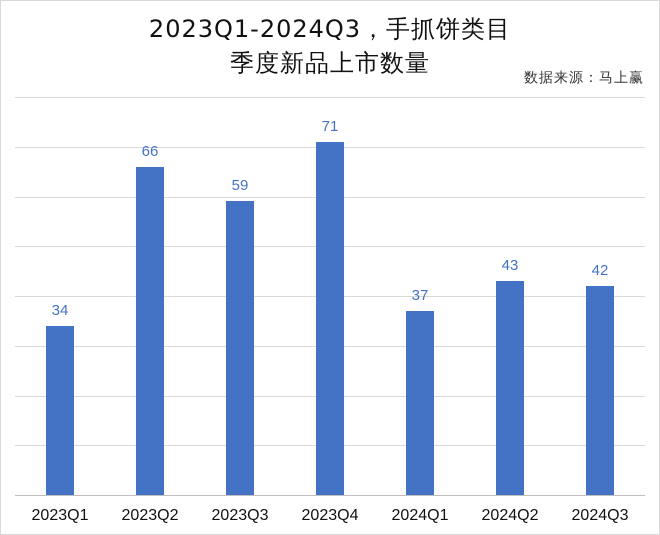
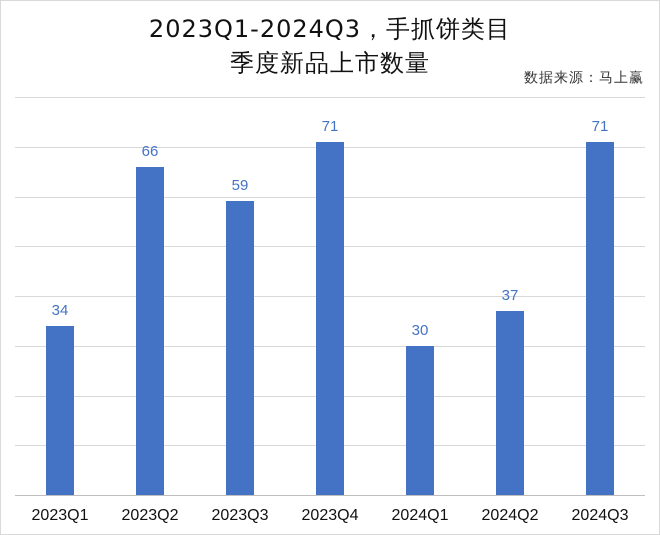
2024Q1: 37 -> 30
2024Q2: 43 -> 37
2024Q3: 42 -> 71
